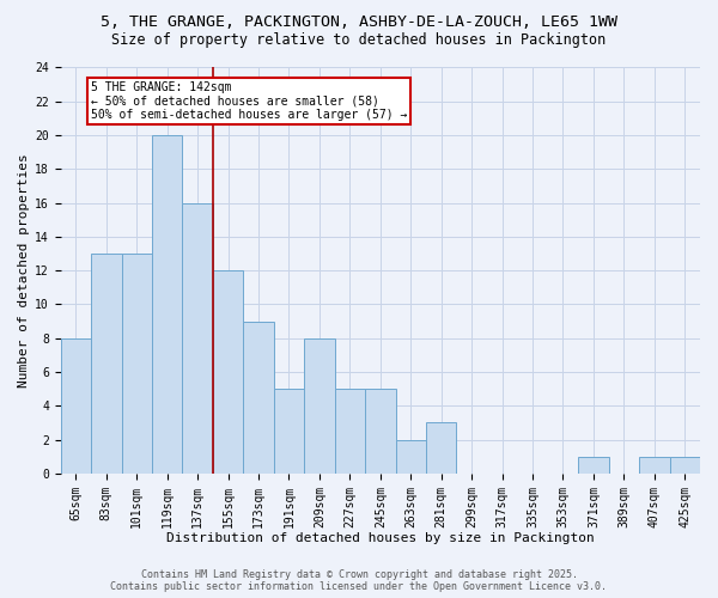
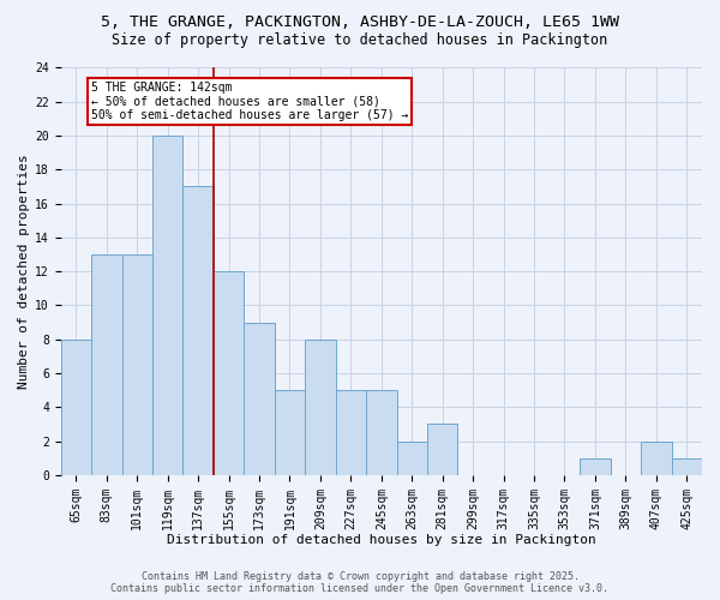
137sqm: 16 -> 17
407sqm: 1 -> 2
